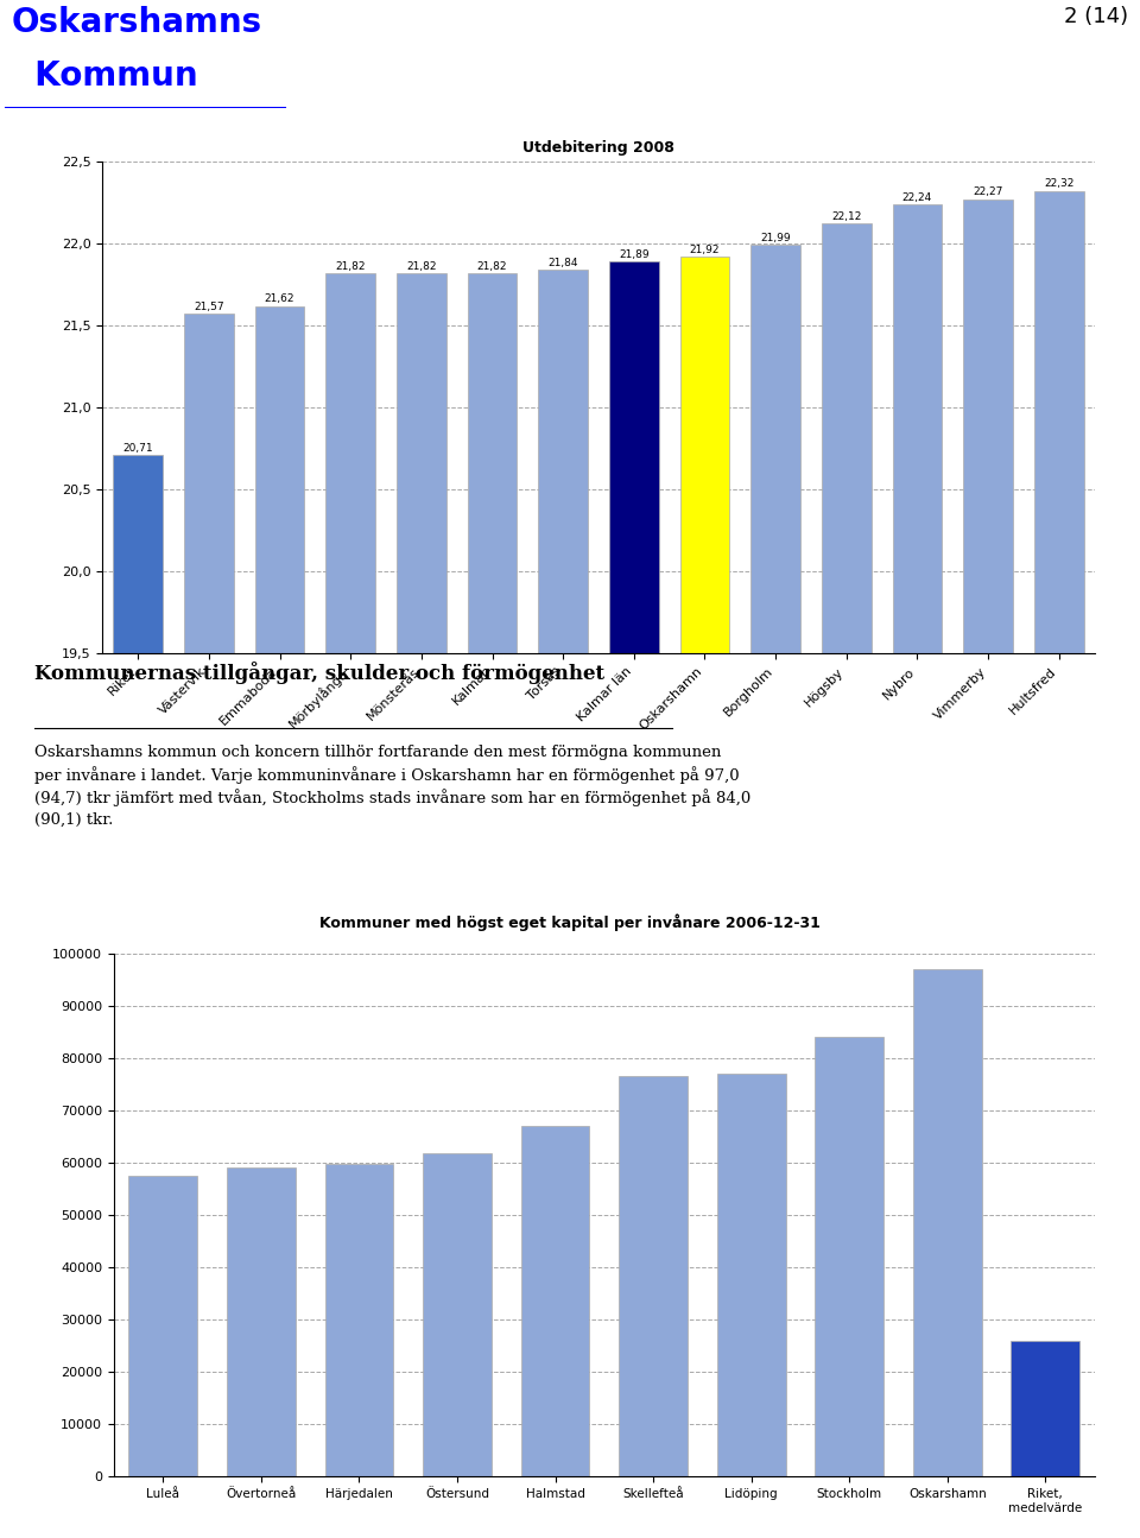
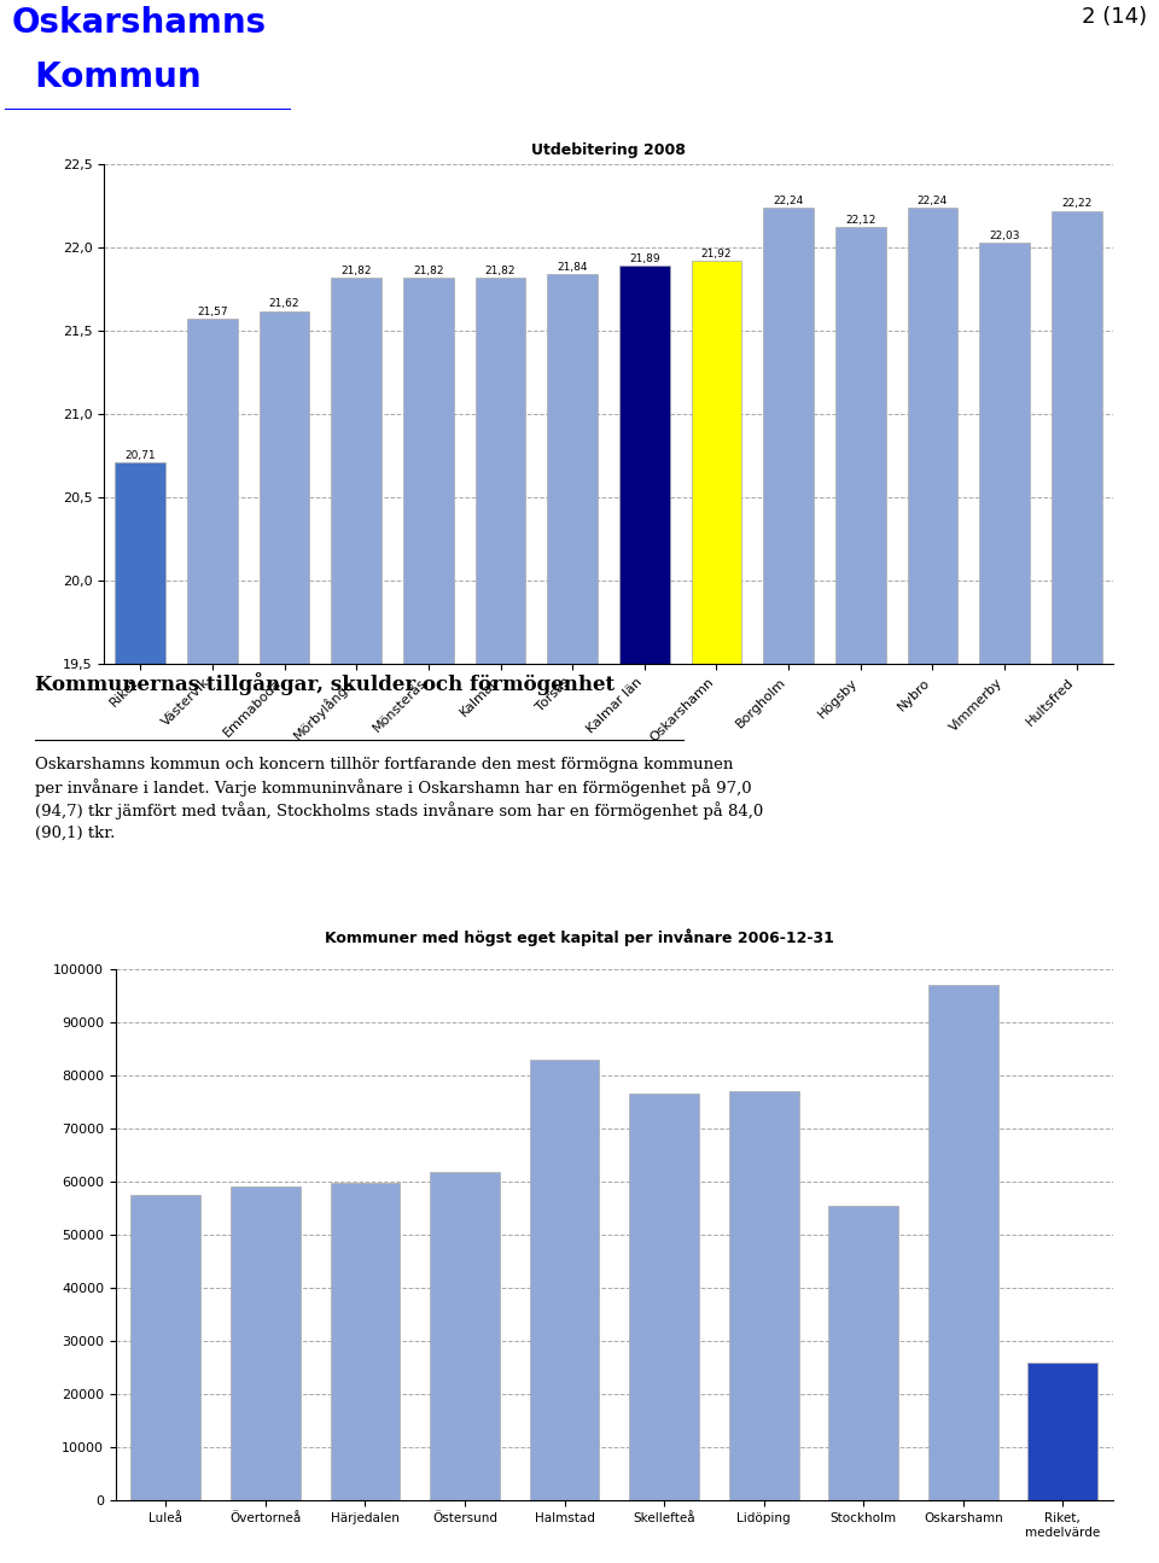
Utdebitering 2008/Borgholm: 21,99 -> 22,24
Utdebitering 2008/Vimmerby: 22,27 -> 22,03
Utdebitering 2008/Hultsfred: 22,32 -> 22,22
Halmstad: 67000 -> 83000
Stockholm: 84000 -> 55500
